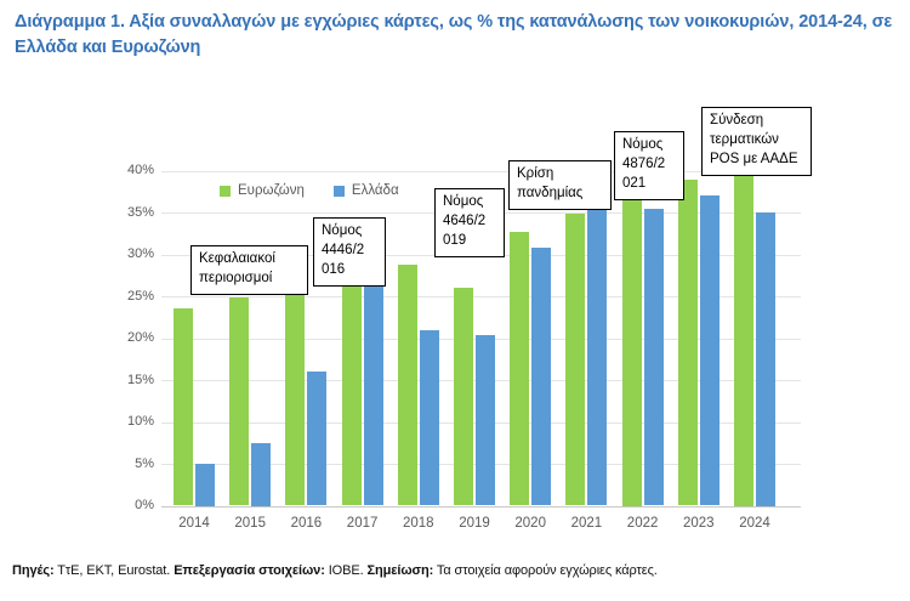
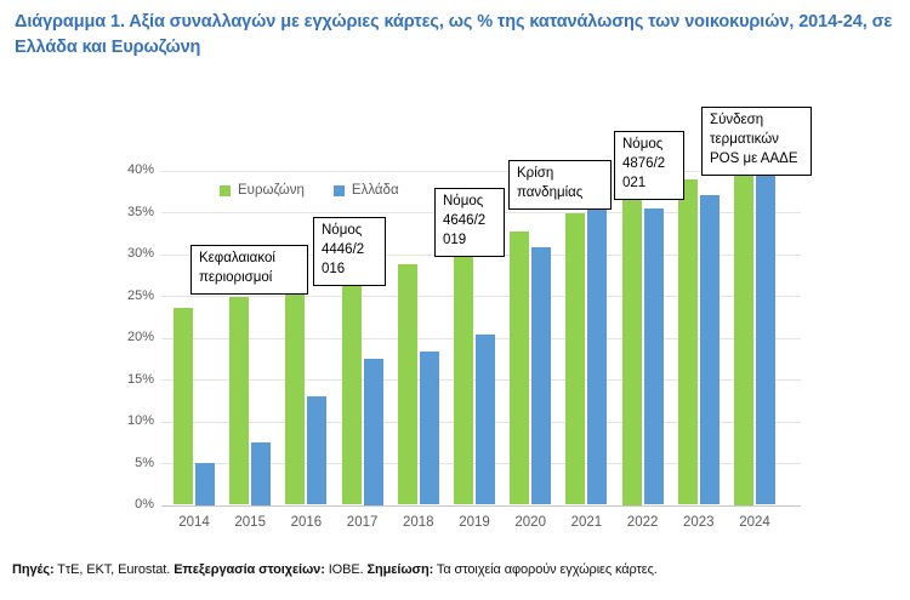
Ελλάδα/2016: 16% -> 13%
Ευρωζώνη/2017: 29% -> 27%
Ελλάδα/2017: 29% -> 18%
Ελλάδα/2018: 21% -> 18%
Ευρωζώνη/2019: 26% -> 30%
Ελλάδα/2024: 35% -> 40%
